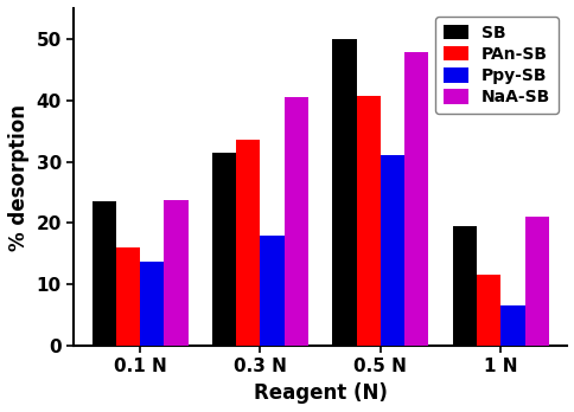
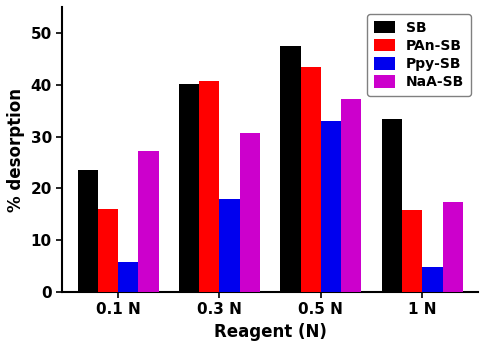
Ppy-SB/0.1 N: 13.8 -> 5.8
NaA-SB/0.1 N: 23.8 -> 27.2
SB/0.3 N: 31.5 -> 40.2
PAn-SB/0.3 N: 33.5 -> 40.8
NaA-SB/0.3 N: 40.5 -> 30.6
SB/0.5 N: 50.0 -> 47.4
PAn-SB/0.5 N: 40.7 -> 43.4
Ppy-SB/0.5 N: 31.0 -> 33.0
NaA-SB/0.5 N: 47.8 -> 37.2
SB/1 N: 19.5 -> 33.4
PAn-SB/1 N: 11.5 -> 15.8
Ppy-SB/1 N: 6.5 -> 4.8
NaA-SB/1 N: 21.0 -> 17.4
